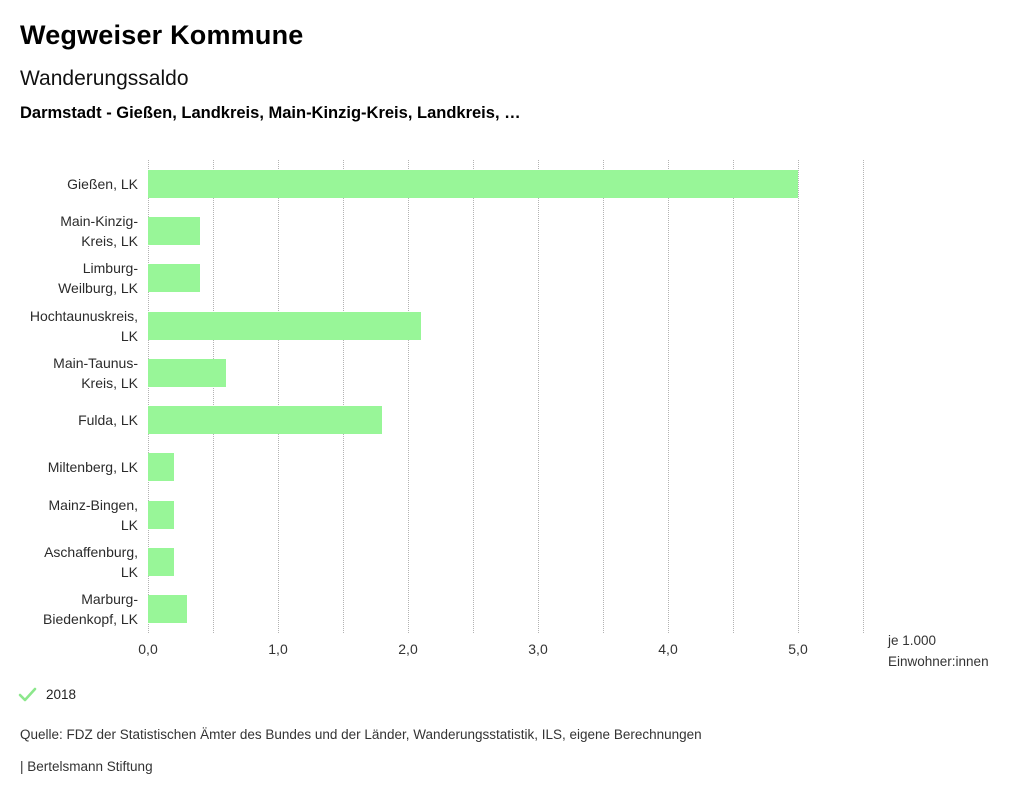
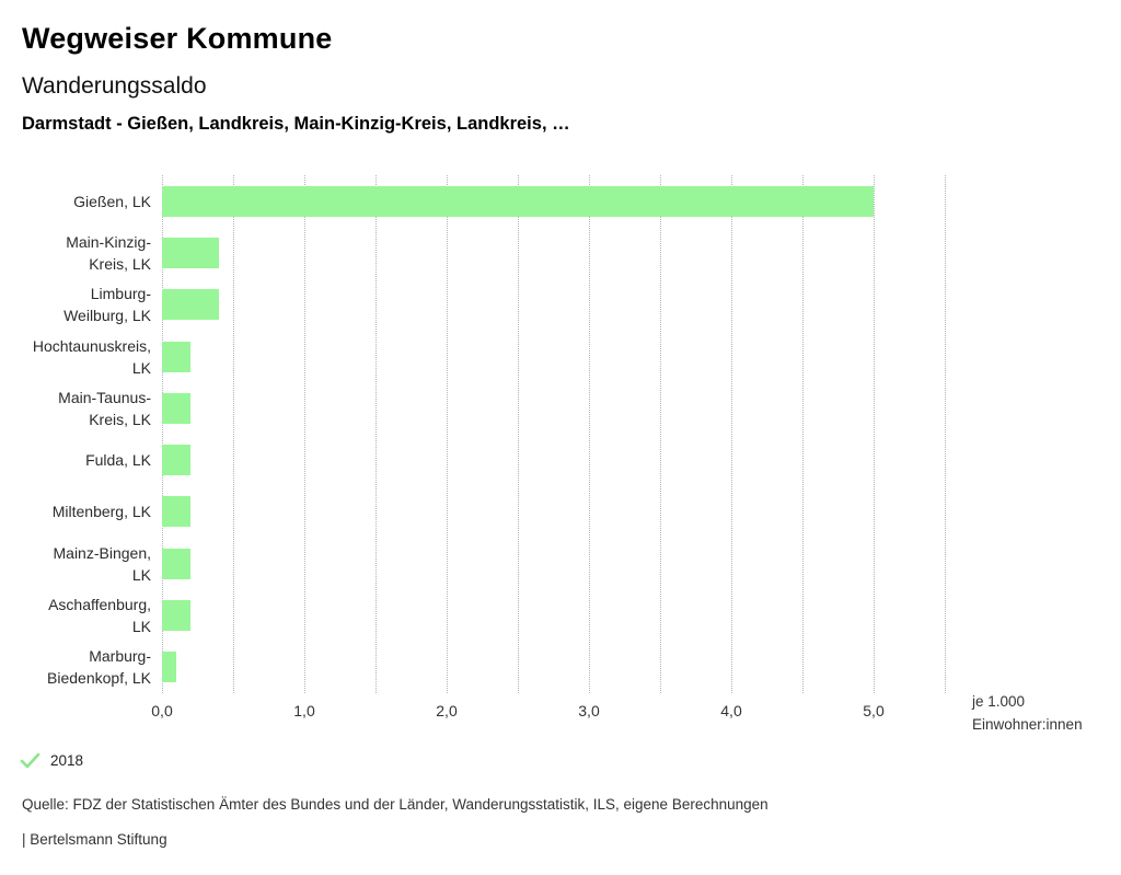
Hochtaunuskreis, LK: 2,1 -> 0,2
Main-Taunus-Kreis, LK: 0,6 -> 0,2
Fulda, LK: 1,8 -> 0,2
Marburg-Biedenkopf, LK: 0,3 -> 0,1
